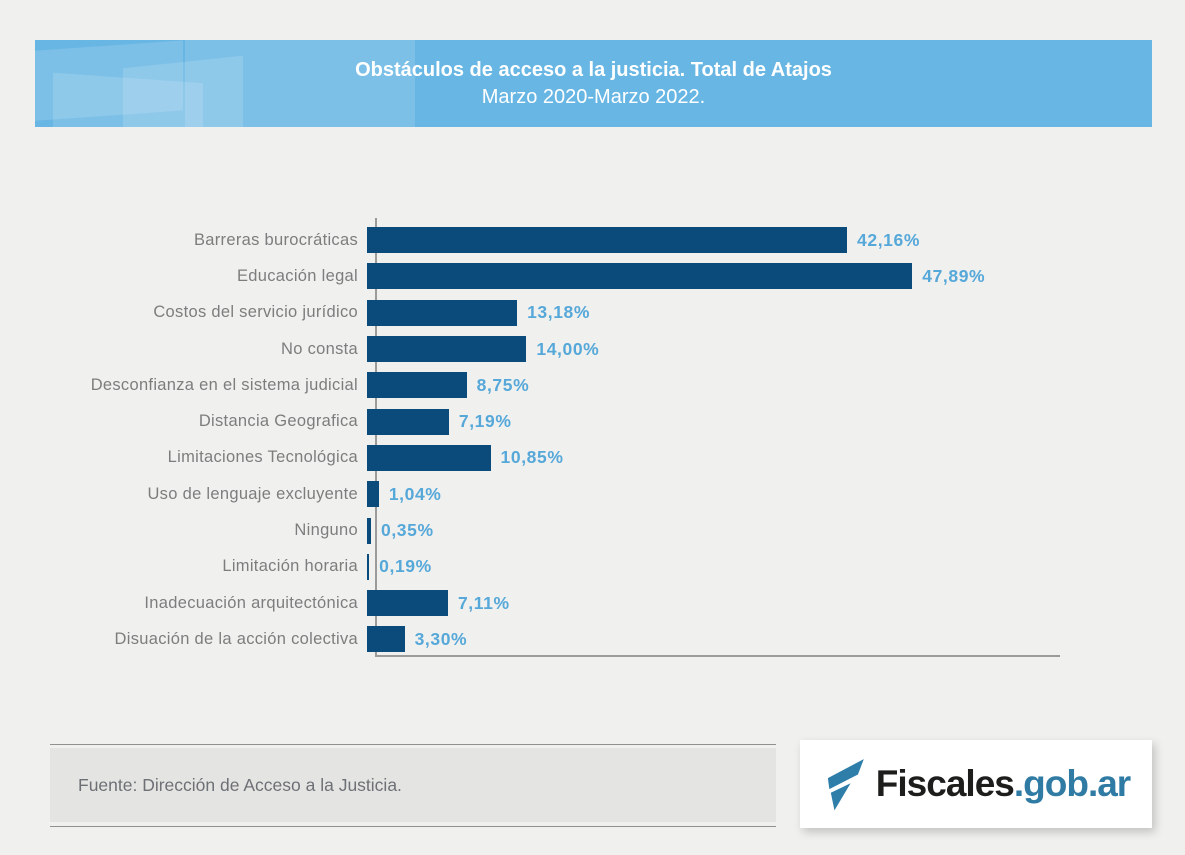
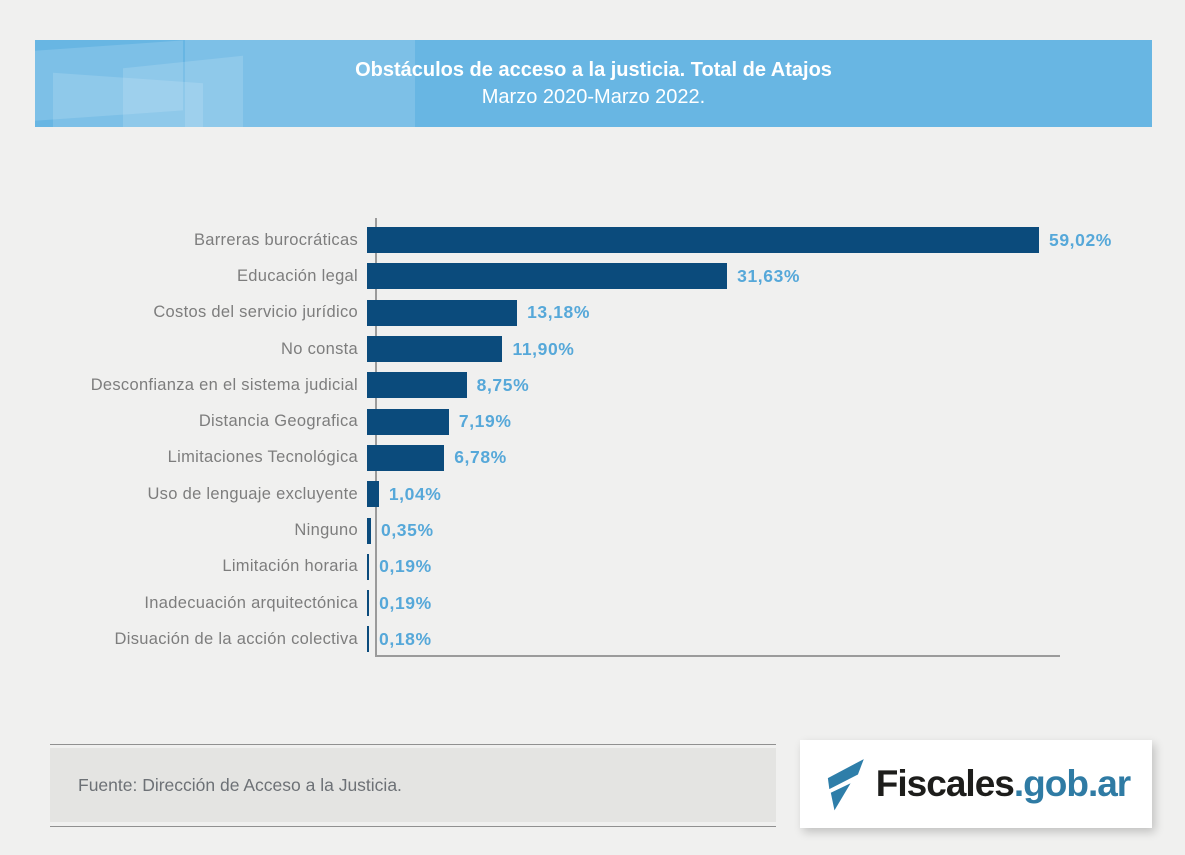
Barreras burocráticas: 42,16% -> 59,02%
Educación legal: 47,89% -> 31,63%
No consta: 14,00% -> 11,90%
Limitaciones Tecnológica: 10,85% -> 6,78%
Inadecuación arquitectónica: 7,11% -> 0,19%
Disuación de la acción colectiva: 3,30% -> 0,18%
